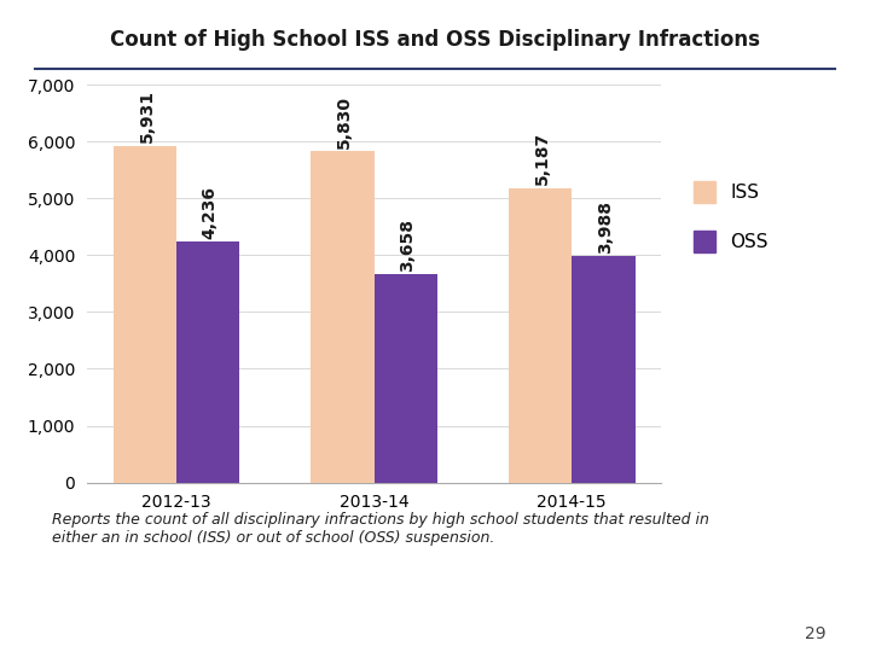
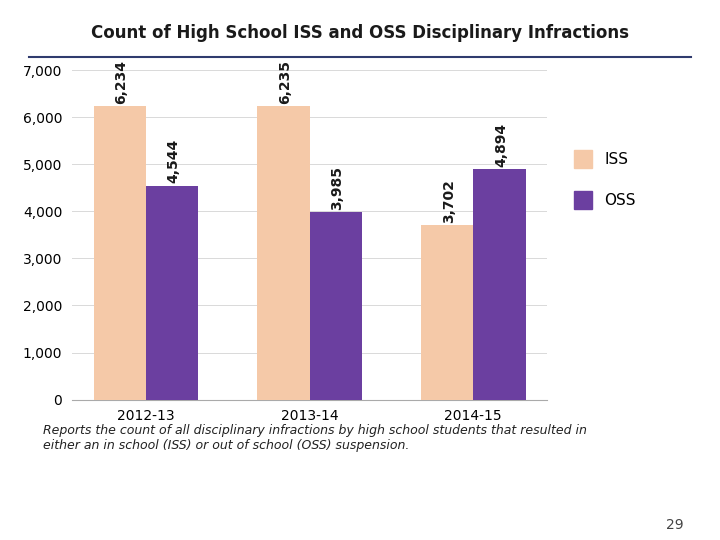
ISS/2012-13: 5,931 -> 6,234
OSS/2012-13: 4,236 -> 4,544
ISS/2013-14: 5,830 -> 6,235
OSS/2013-14: 3,658 -> 3,985
ISS/2014-15: 5,187 -> 3,702
OSS/2014-15: 3,988 -> 4,894
